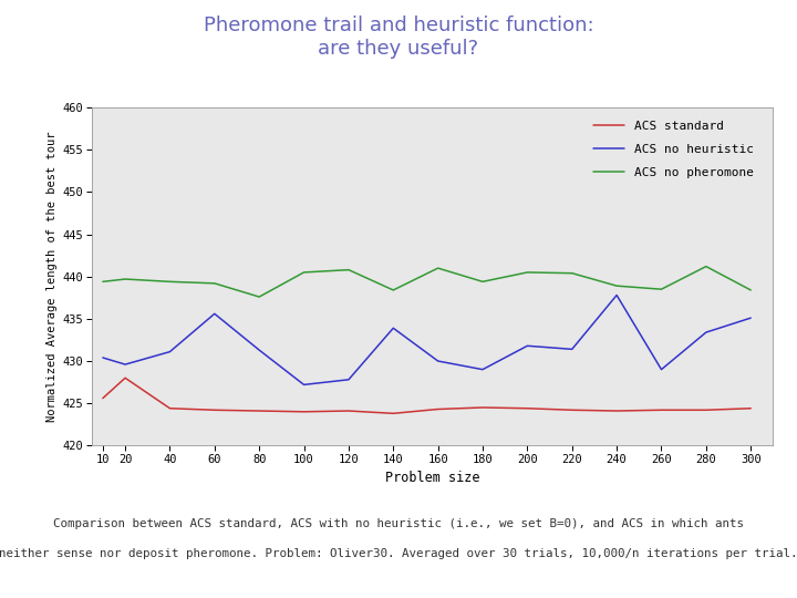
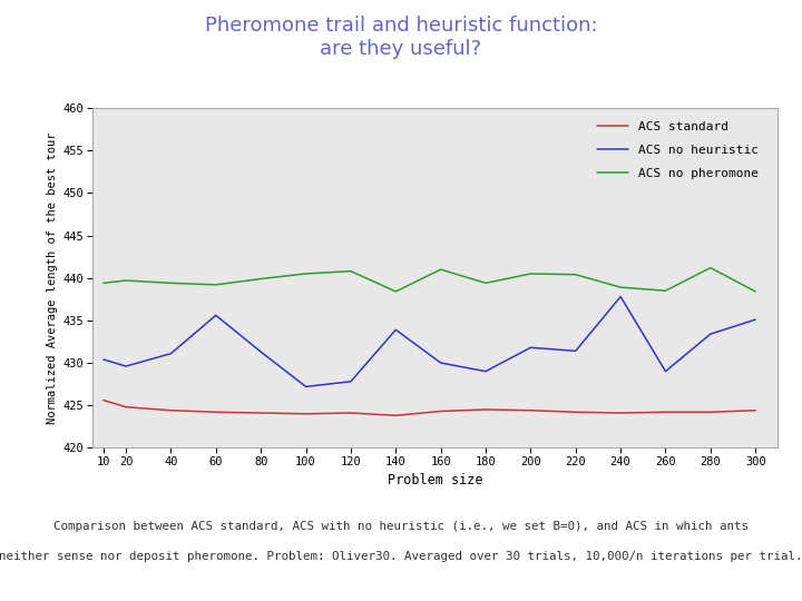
ACS standard/20: 428.0 -> 424.8
ACS no pheromone/80: 437.6 -> 439.9
